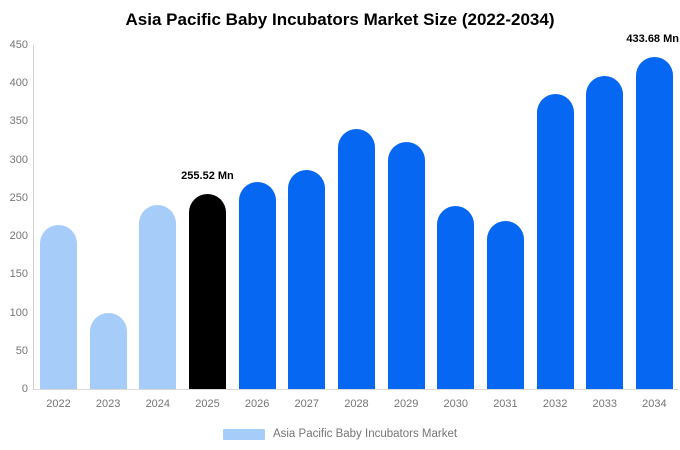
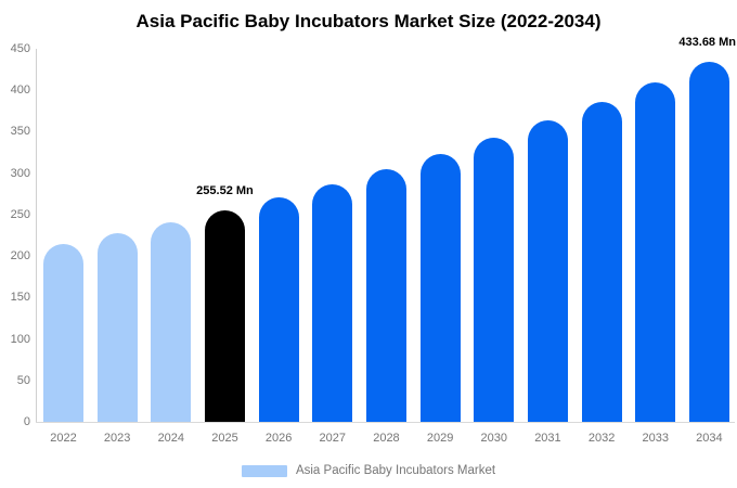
2023: 100 -> 230
2028: 340 -> 300
2030: 240 -> 340
2031: 220 -> 360
